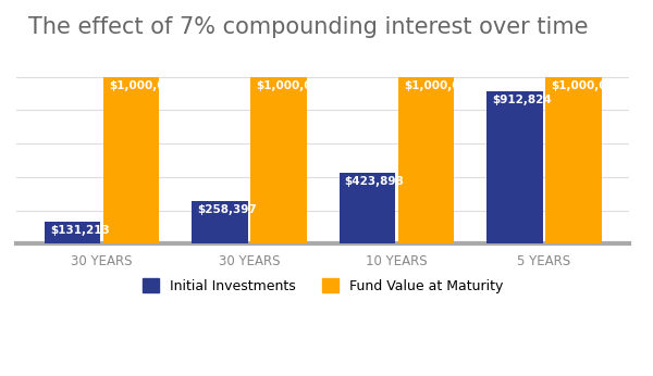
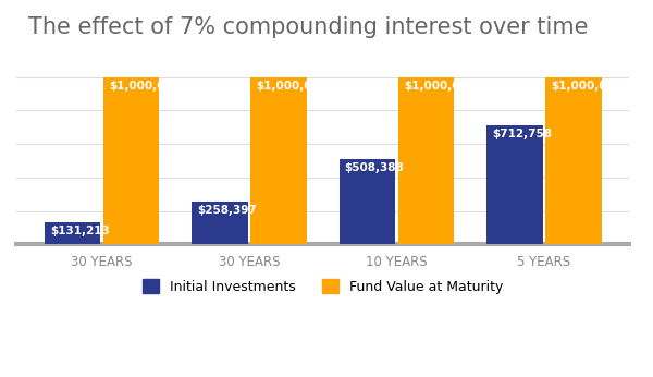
Initial Investments/10 YEARS: $423,898 -> $508,388
Initial Investments/5 YEARS: $912,824 -> $712,758
